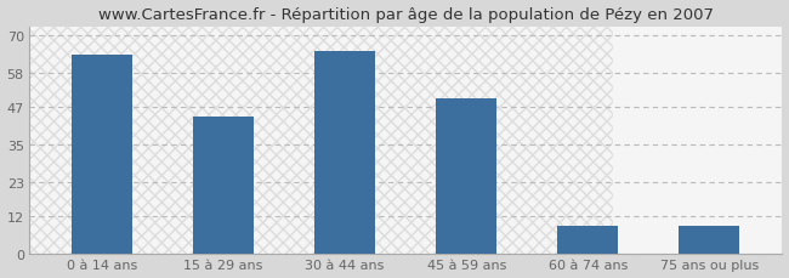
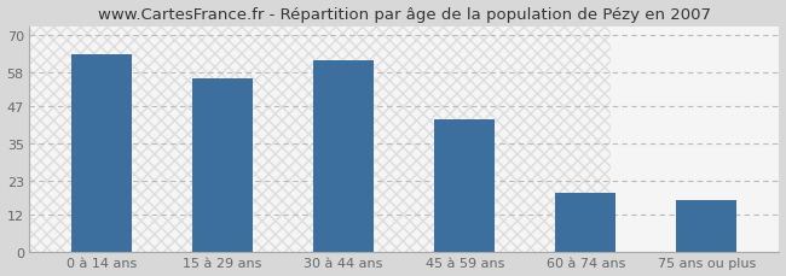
15 à 29 ans: 44 -> 56
30 à 44 ans: 65 -> 62
45 à 59 ans: 50 -> 43
60 à 74 ans: 9 -> 19
75 ans ou plus: 9 -> 17
